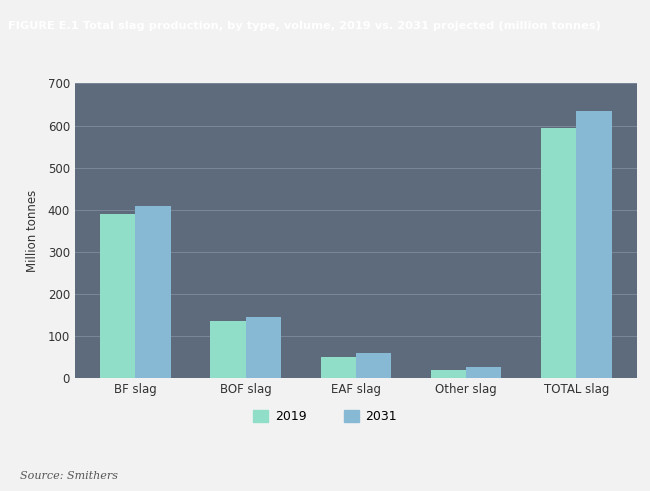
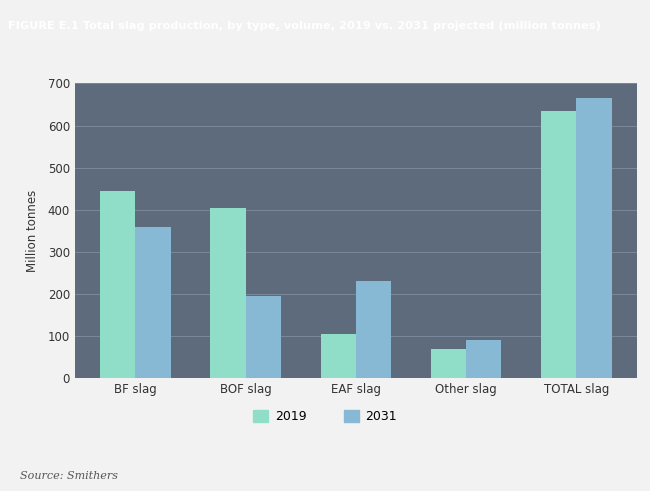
2019/BF slag: 390 -> 445
2031/BF slag: 410 -> 360
2019/BOF slag: 135 -> 405
2031/BOF slag: 145 -> 195
2019/EAF slag: 50 -> 105
2031/EAF slag: 60 -> 230
2019/Other slag: 20 -> 70
2031/Other slag: 27 -> 90
2019/TOTAL slag: 595 -> 635
2031/TOTAL slag: 635 -> 665
